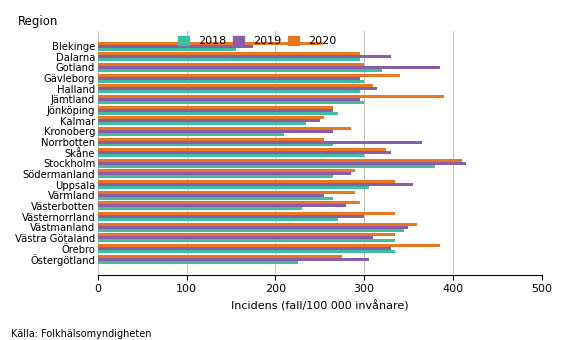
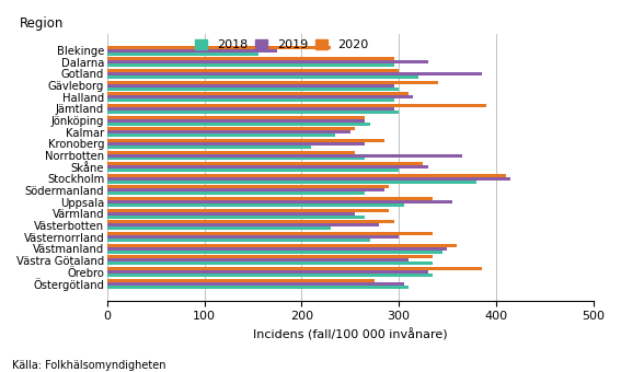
2020/Blekinge: 254 -> 230
2018/Östergötland: 226 -> 310
